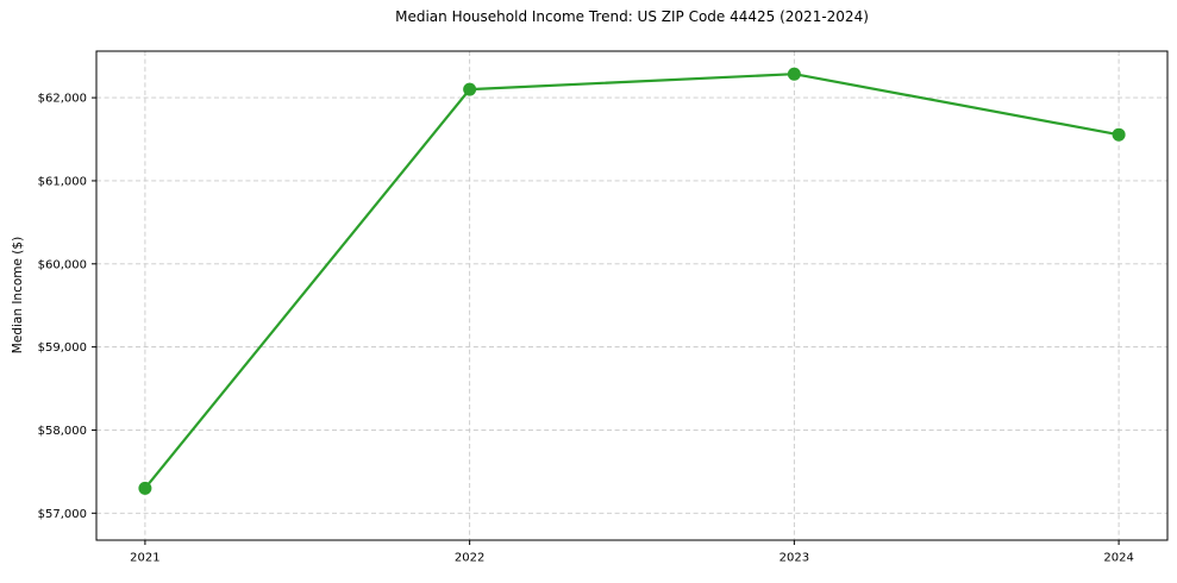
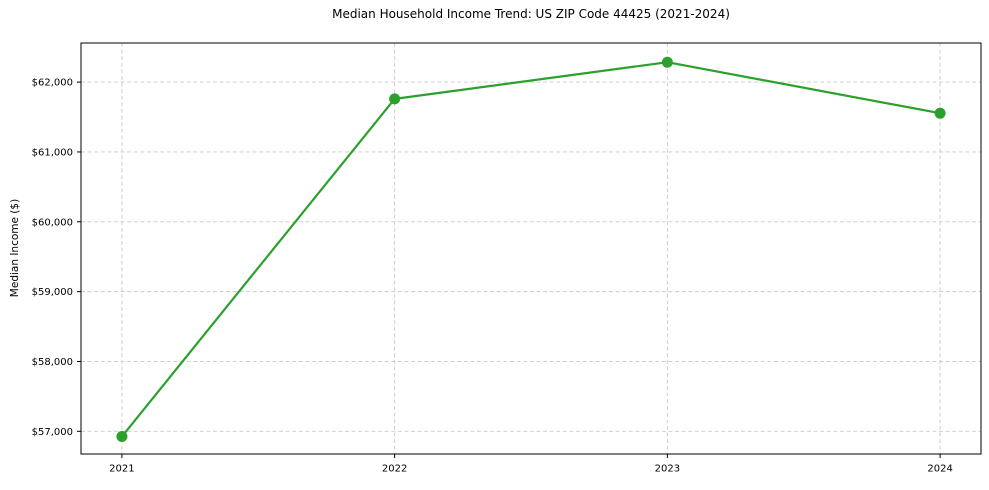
2021: $57300 -> $56900
2022: $62100 -> $61800
